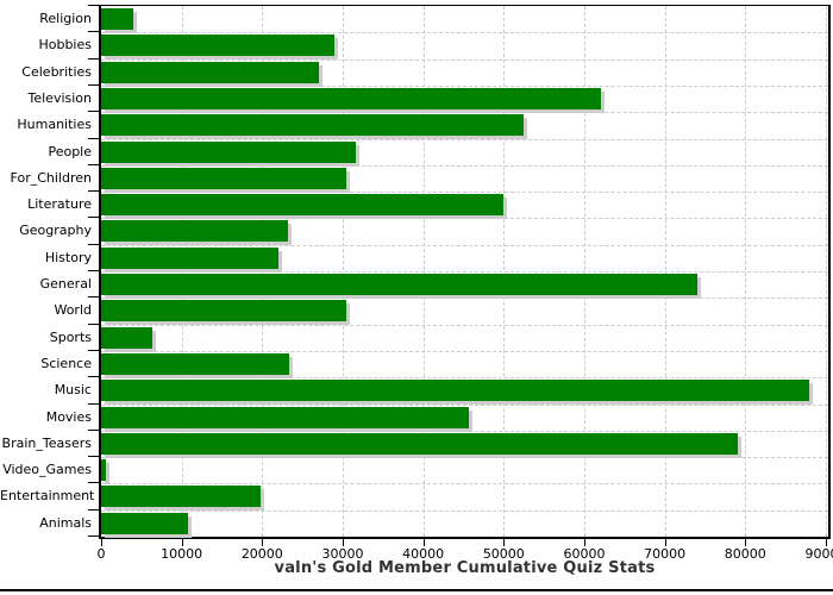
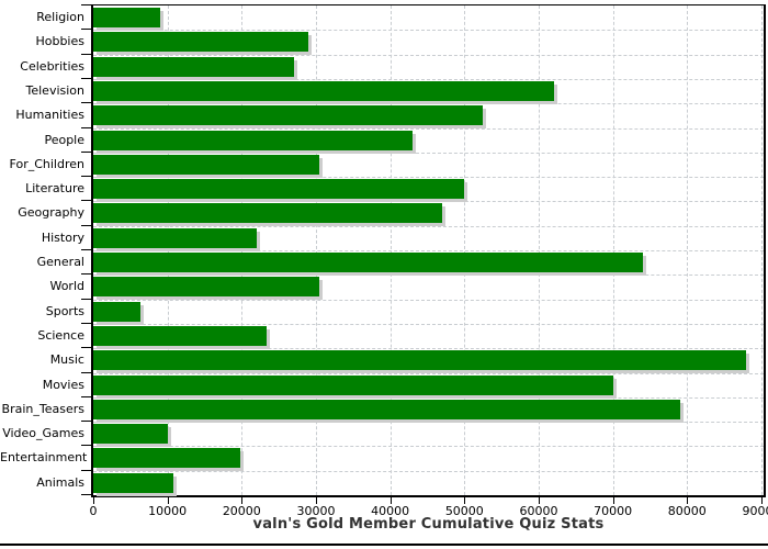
Religion: 4000 -> 9000
People: 32000 -> 43000
Geography: 23000 -> 47000
Movies: 46000 -> 70000
Video_Games: 1000 -> 10000
